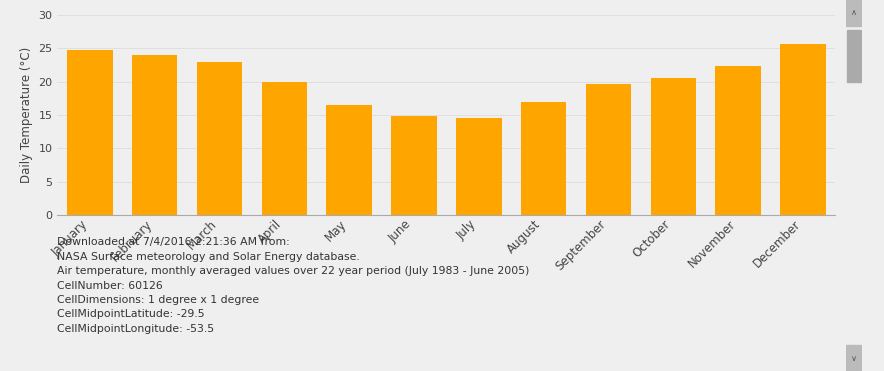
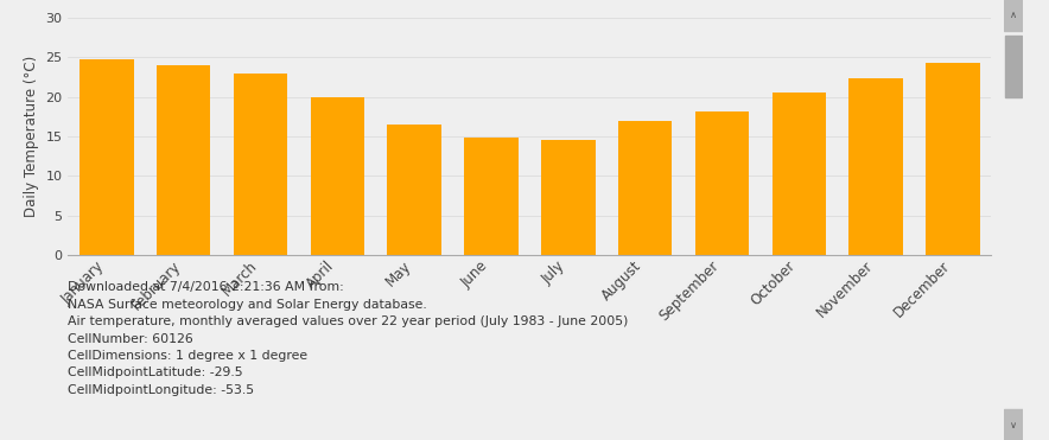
September: 19.6 -> 18.1
December: 25.6 -> 24.3
